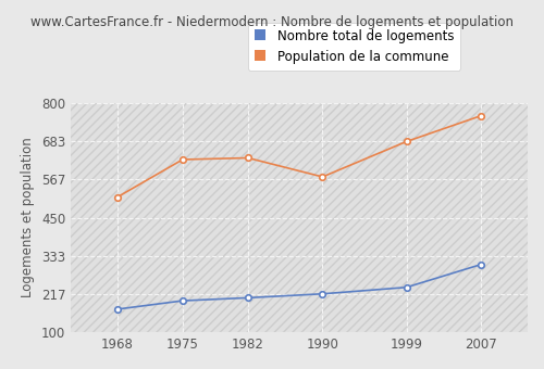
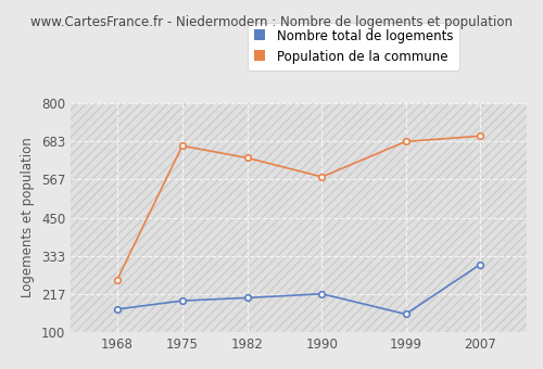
Population de la commune/1968: 513 -> 260
Population de la commune/1975: 628 -> 670
Nombre total de logements/1999: 237 -> 155
Population de la commune/2007: 762 -> 700
